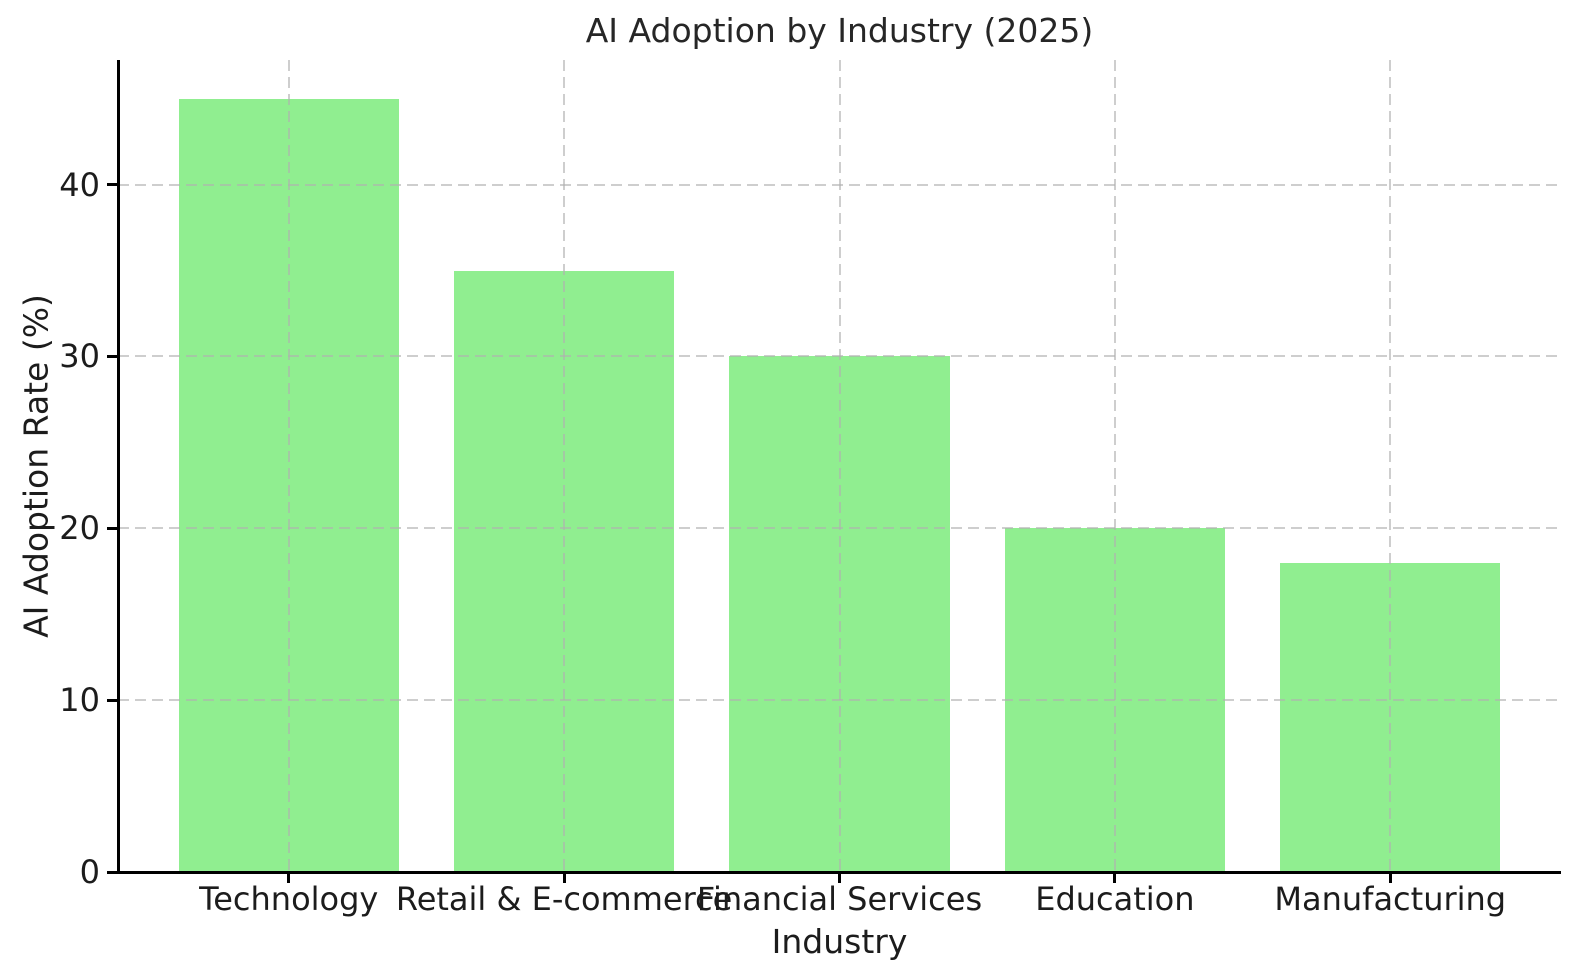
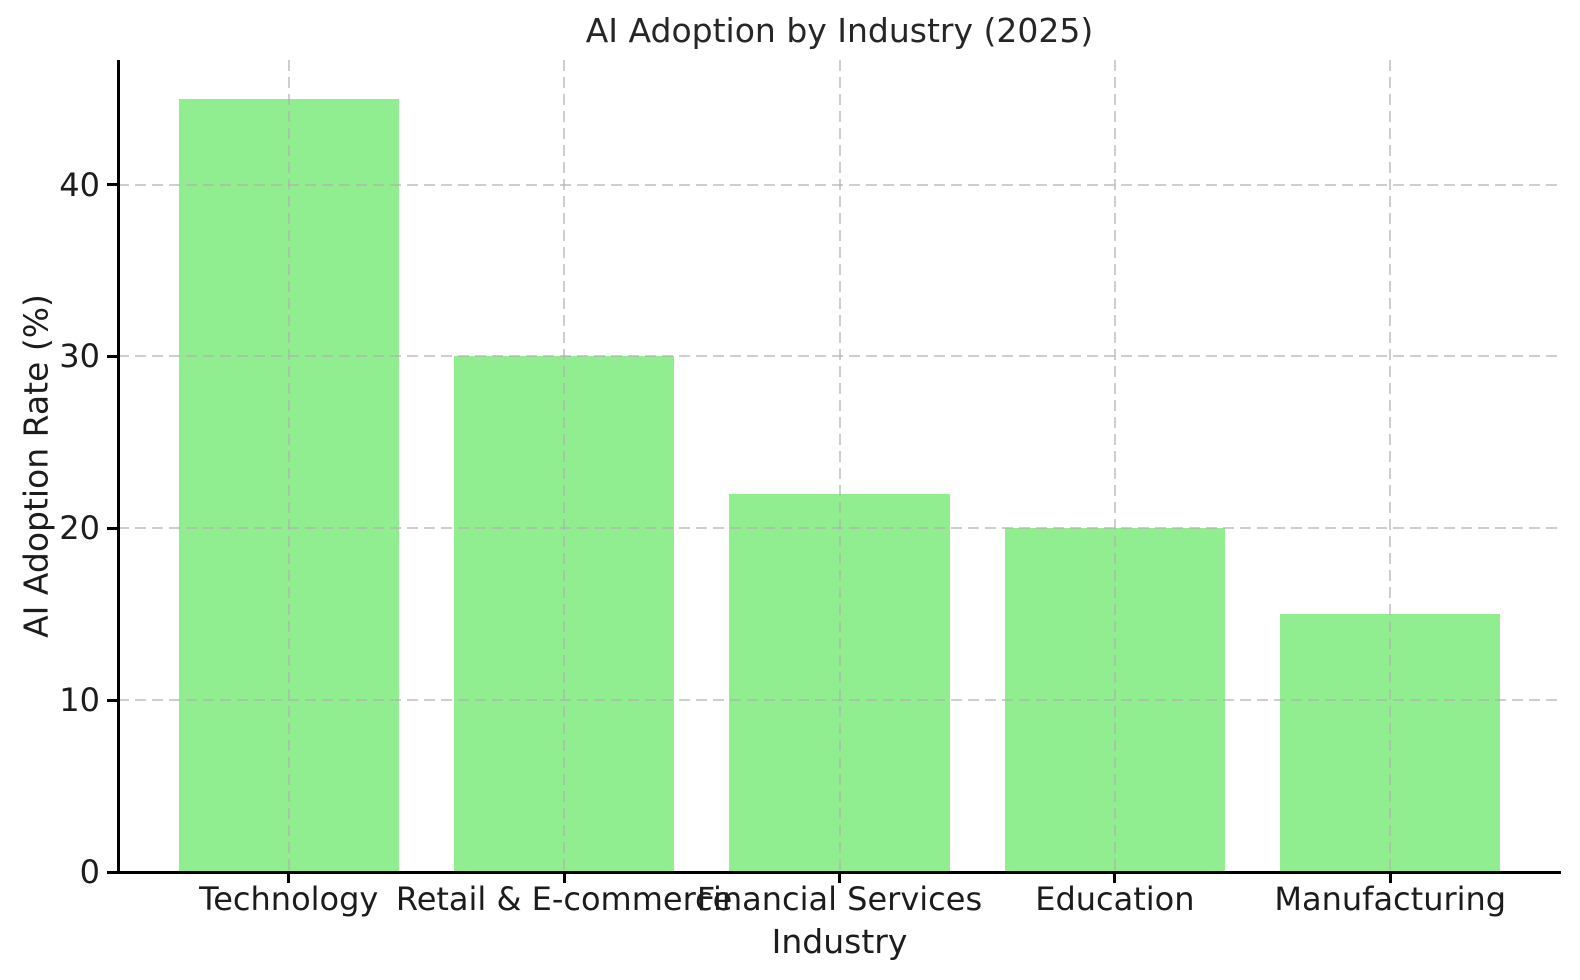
Retail & E-commerce: 35 -> 30
Financial Services: 30 -> 22
Manufacturing: 18 -> 15
